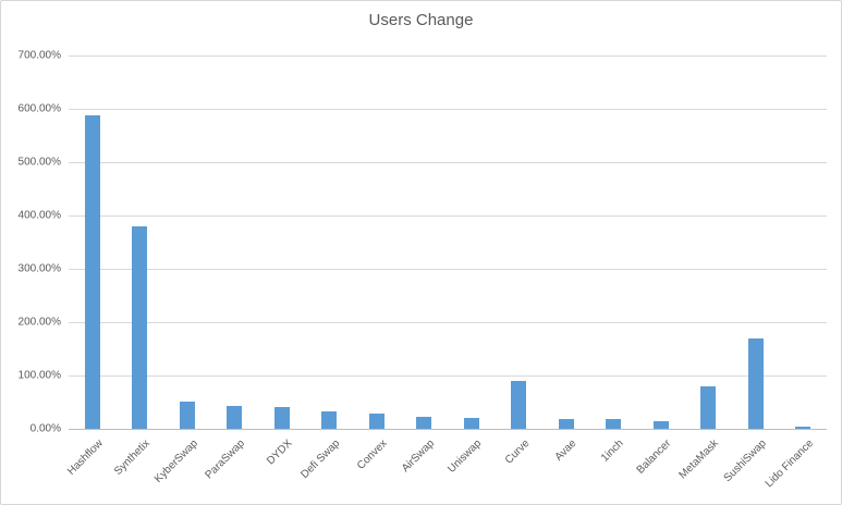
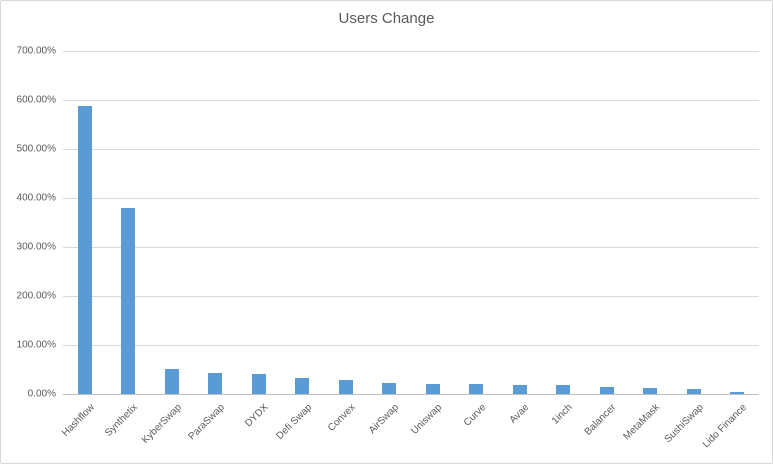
Curve: 90% -> 20%
MetaMask: 80% -> 10%
SushiSwap: 170% -> 10%
